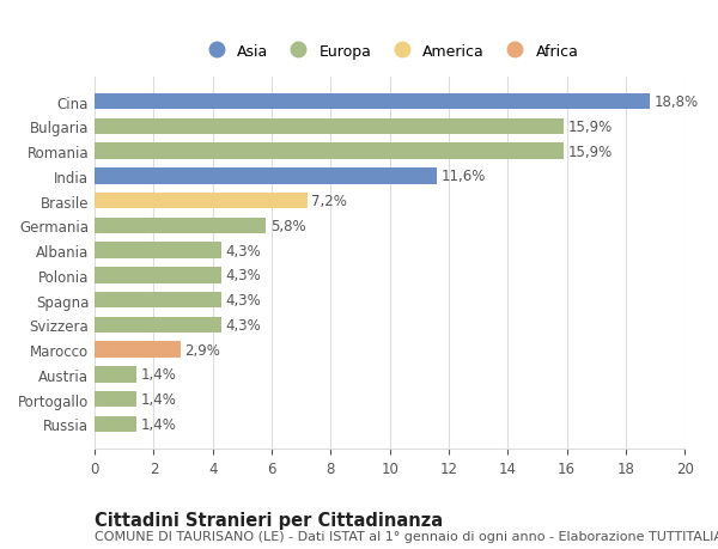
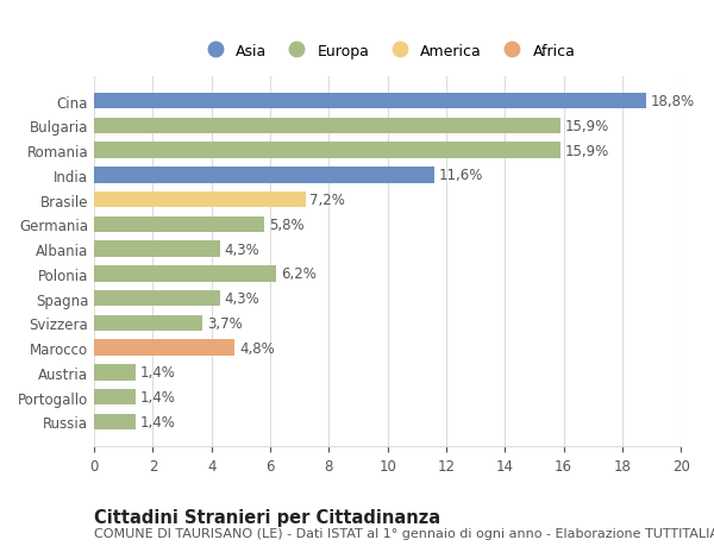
Polonia: 4,3% -> 6,2%
Svizzera: 4,3% -> 3,7%
Marocco: 2,9% -> 4,8%
